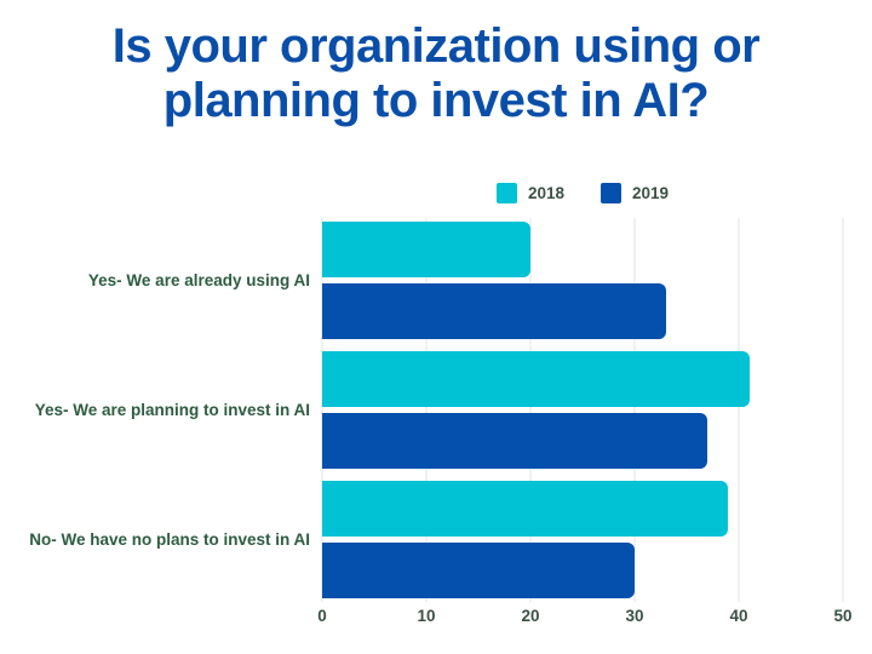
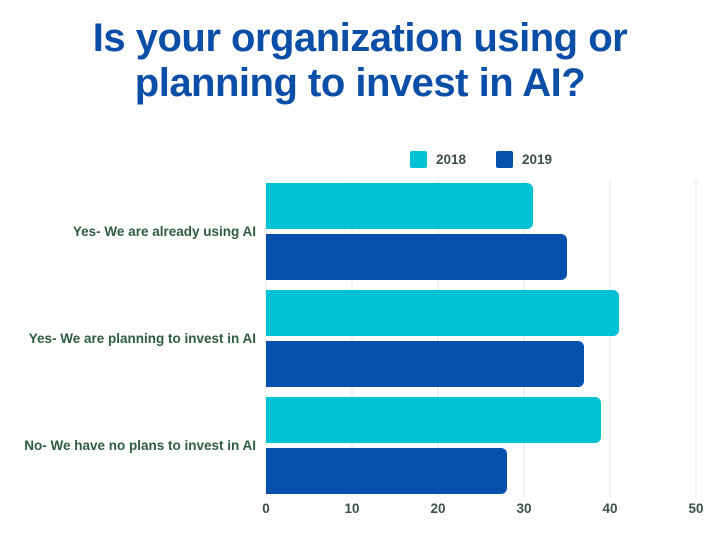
2018/Yes- We are already using AI: 20 -> 31
2019/Yes- We are already using AI: 33 -> 35
2019/No- We have no plans to invest in AI: 30 -> 28
